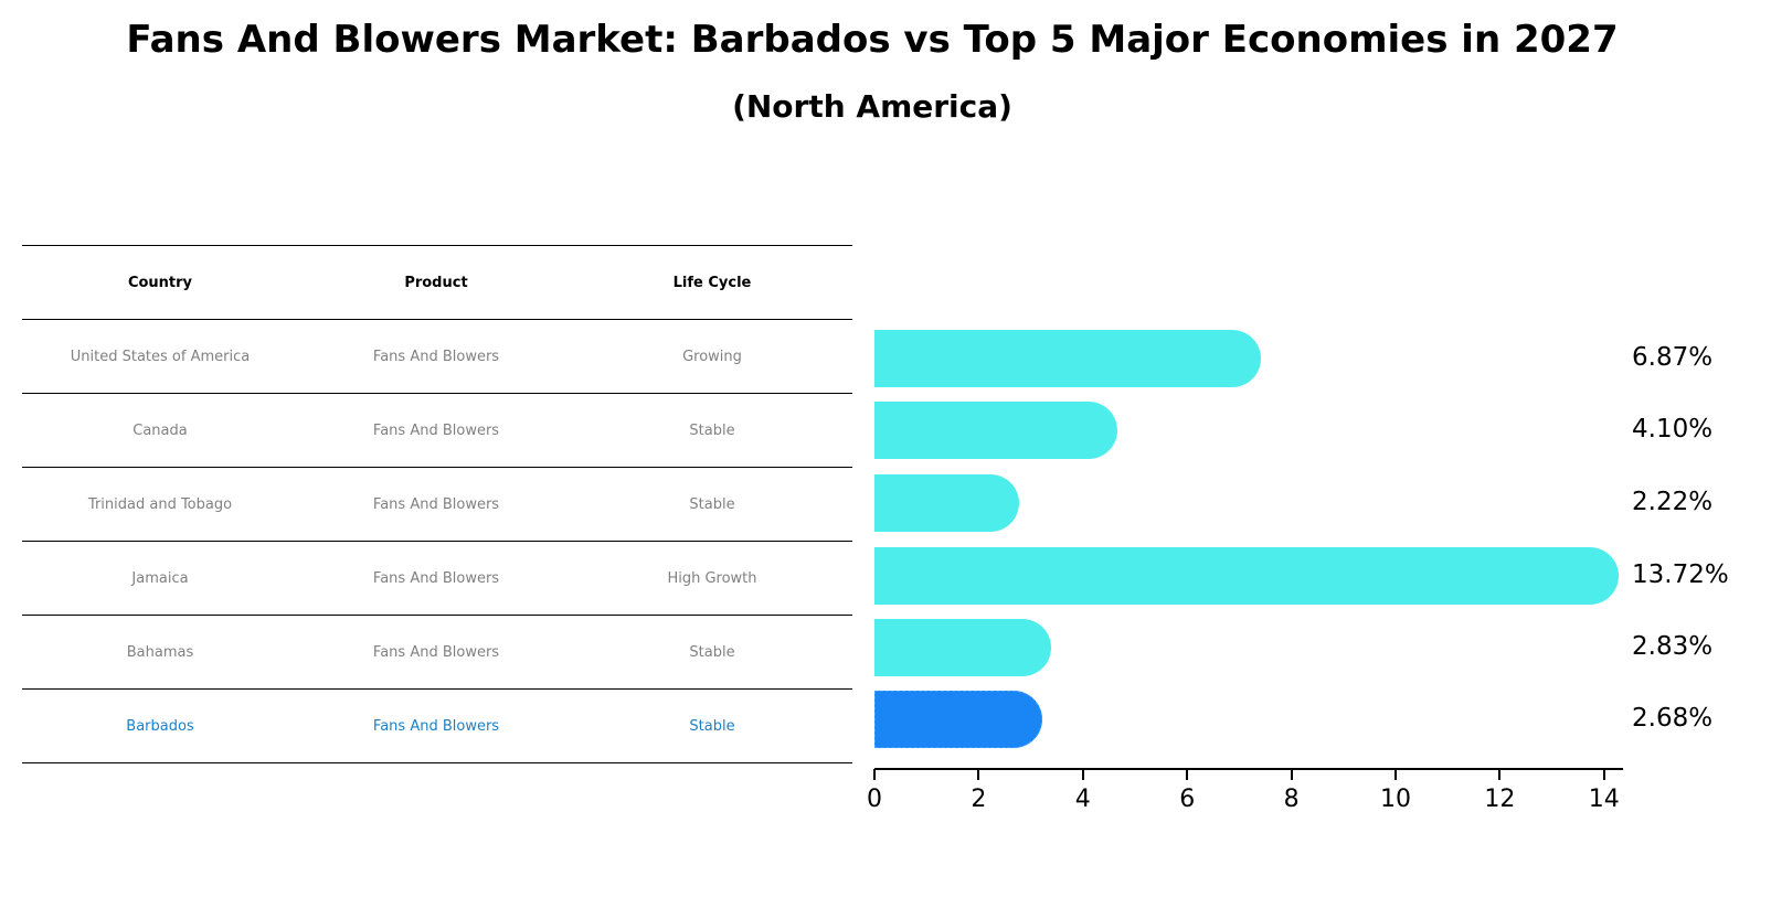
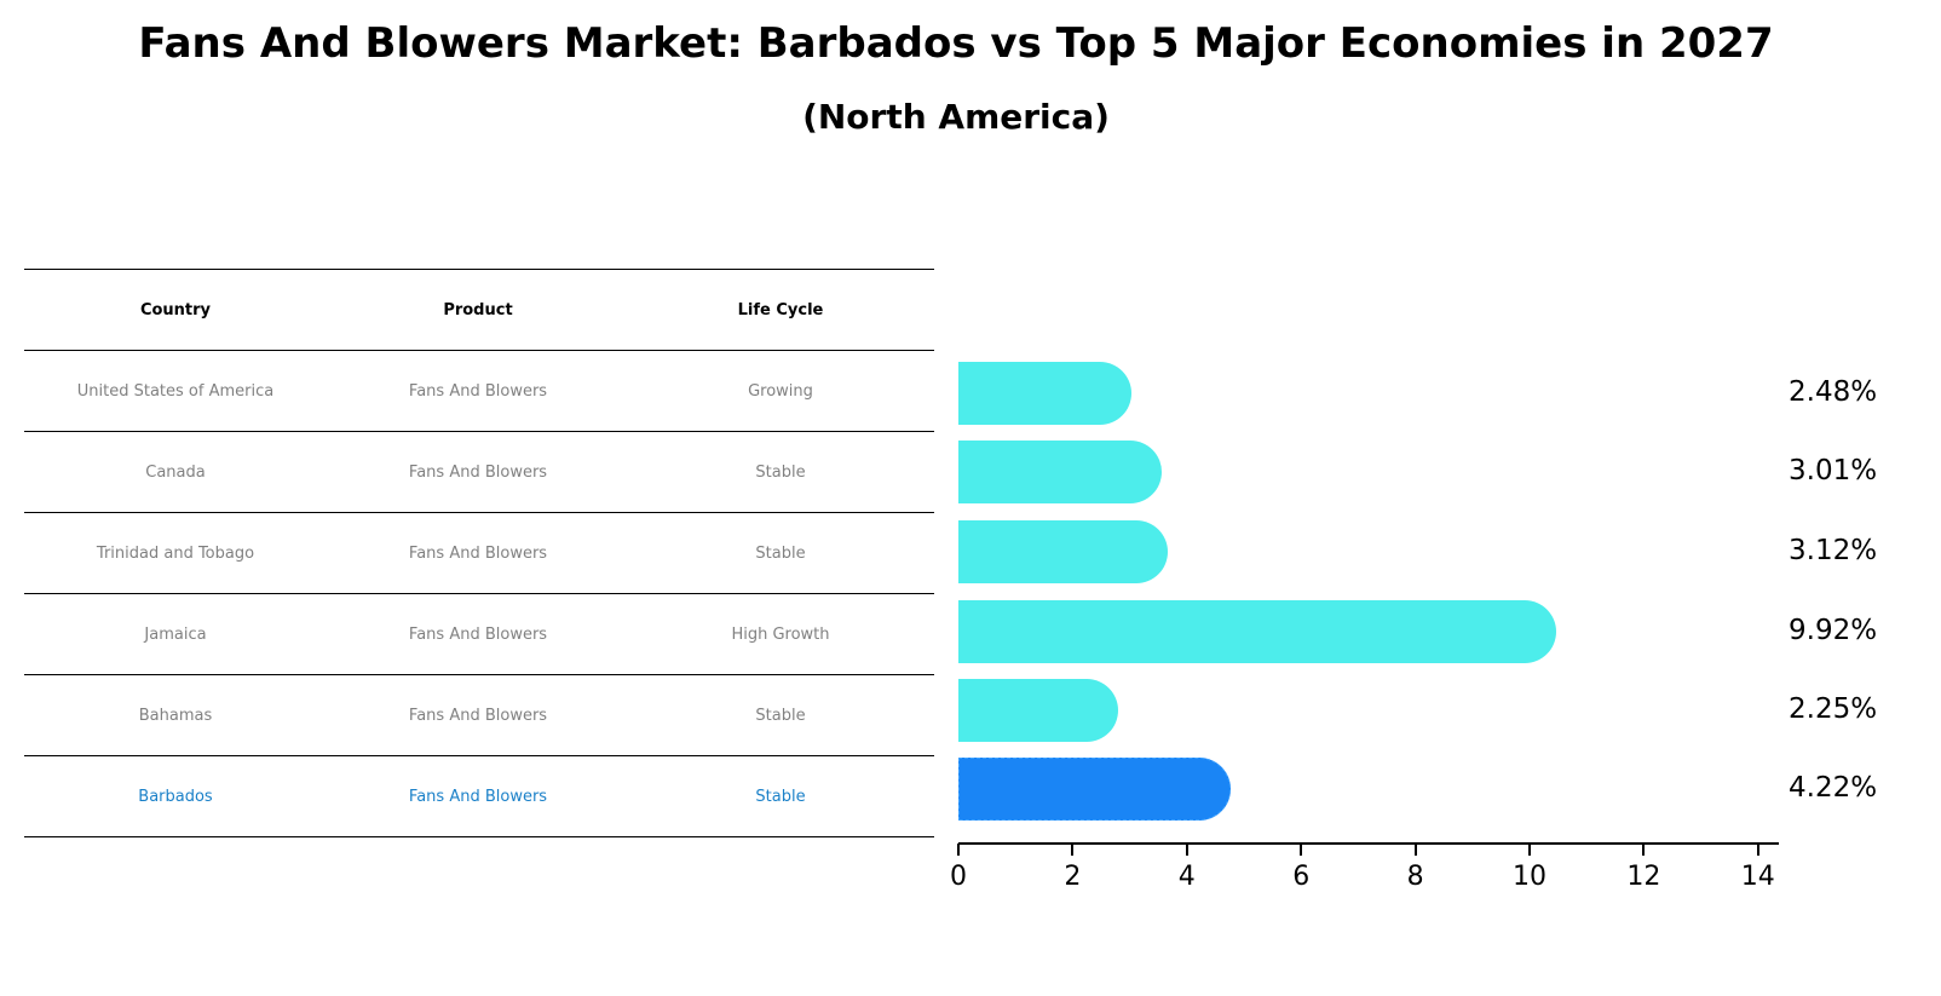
United States of America: 6.87% -> 2.48%
Canada: 4.10% -> 3.01%
Trinidad and Tobago: 2.22% -> 3.12%
Jamaica: 13.72% -> 9.92%
Bahamas: 2.83% -> 2.25%
Barbados: 2.68% -> 4.22%
